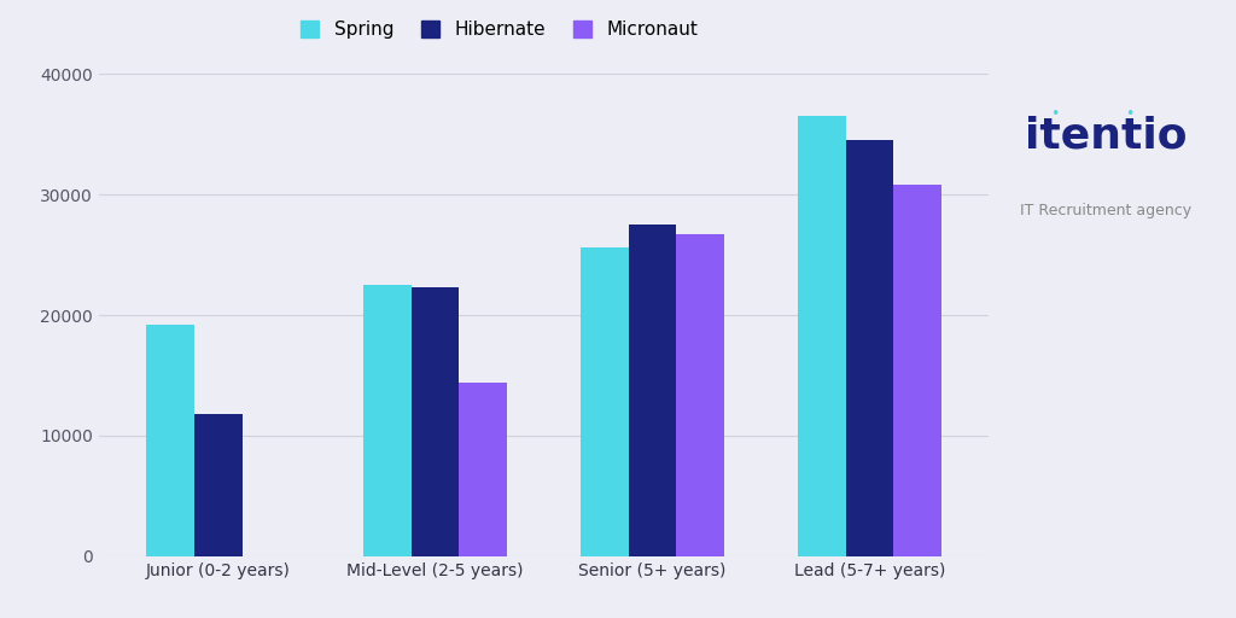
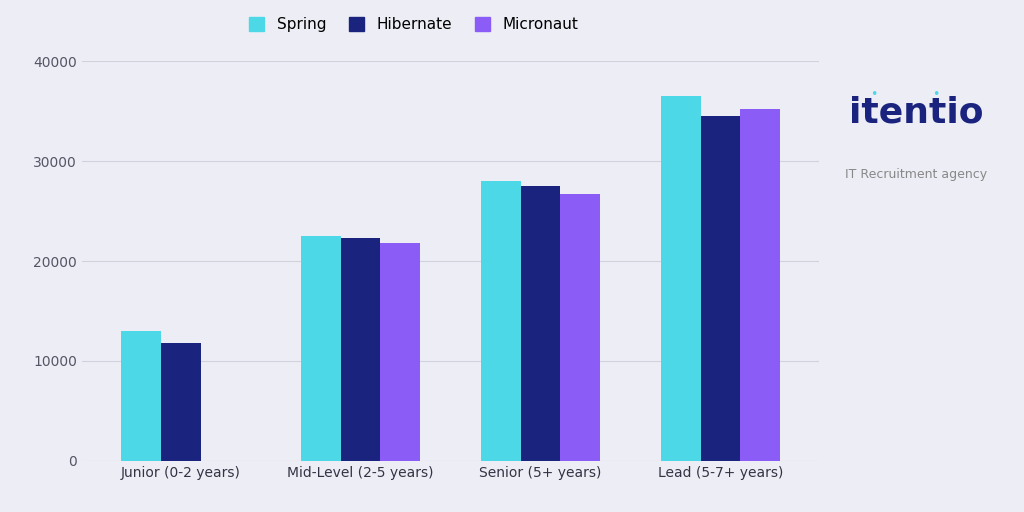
Spring/Junior (0-2 years): 19200 -> 13000
Micronaut/Mid-Level (2-5 years): 14400 -> 21800
Spring/Senior (5+ years): 25600 -> 28000
Micronaut/Lead (5-7+ years): 30800 -> 35200
